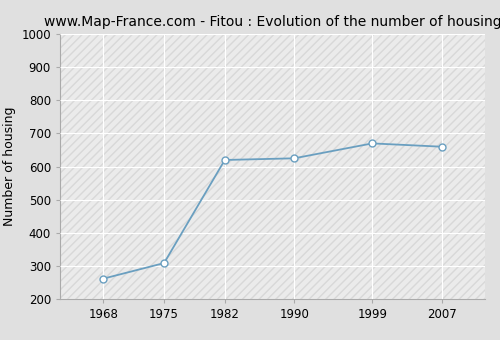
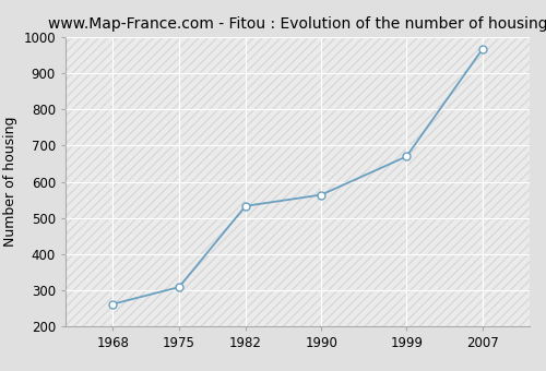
1982: 620 -> 533
1990: 625 -> 564
2007: 660 -> 966
